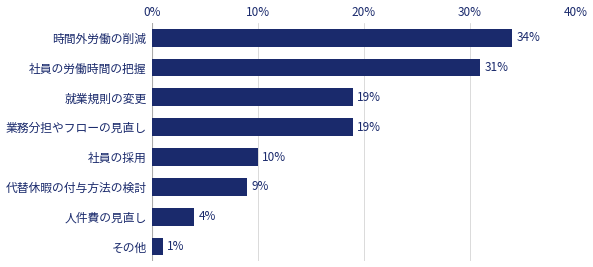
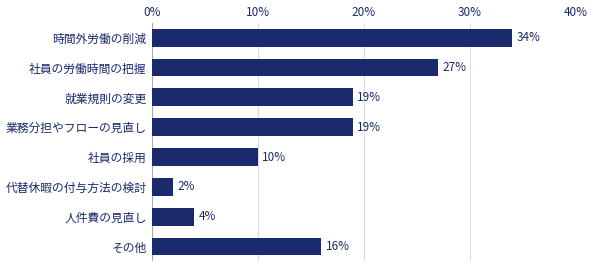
社員の労働時間の把握: 31% -> 27%
代替休暇の付与方法の検討: 9% -> 2%
その他: 1% -> 16%
